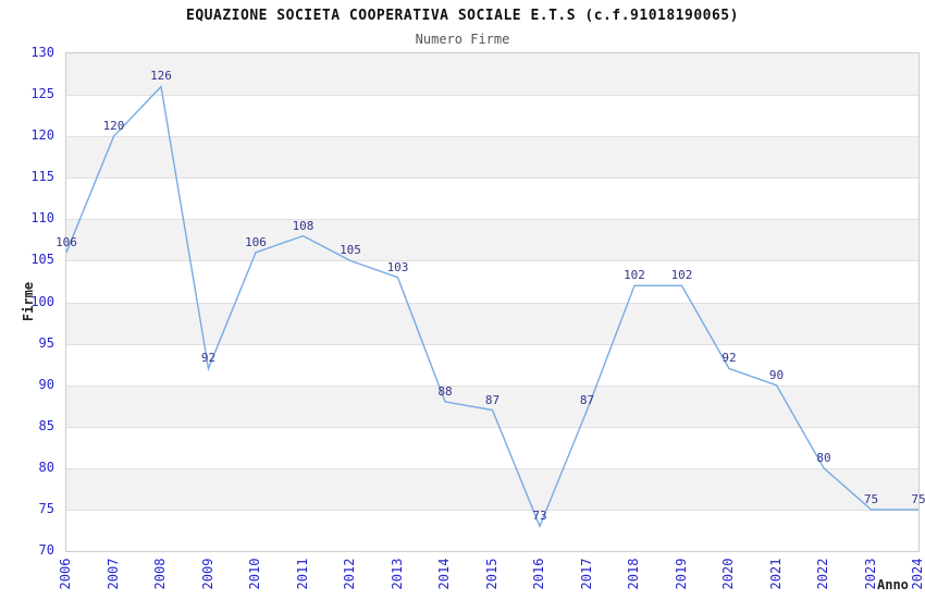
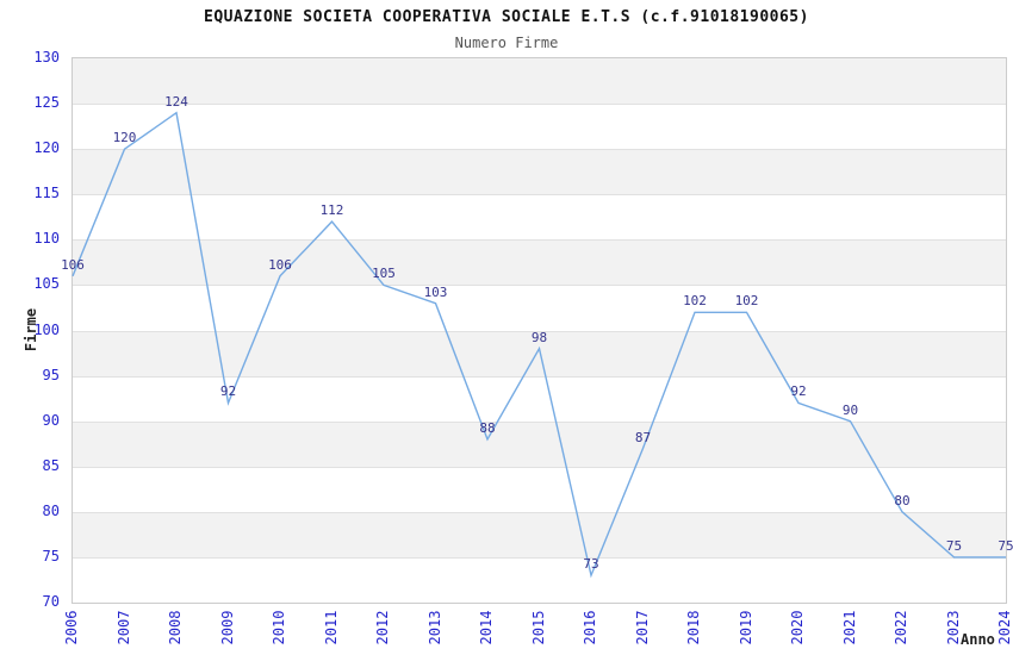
2008: 126 -> 124
2011: 108 -> 112
2015: 87 -> 98
